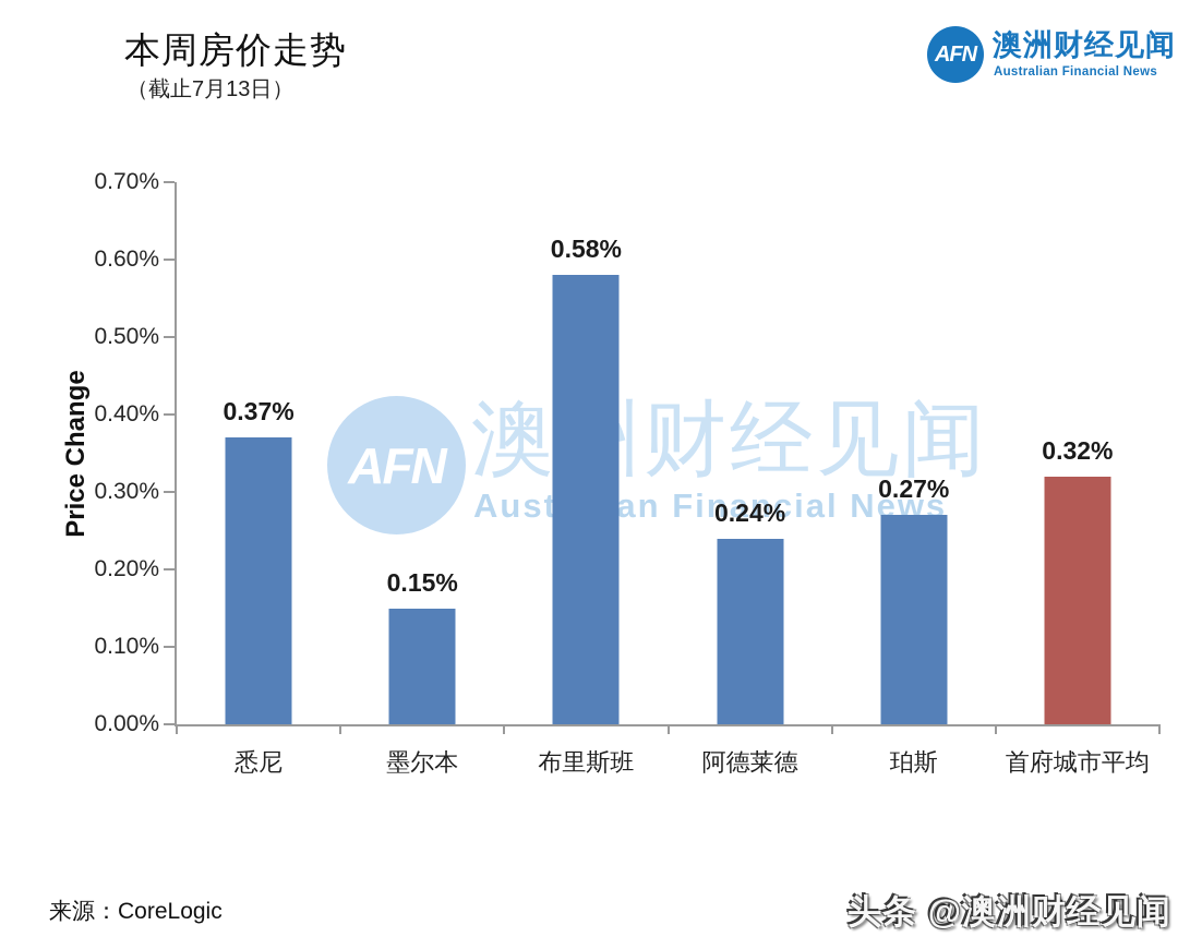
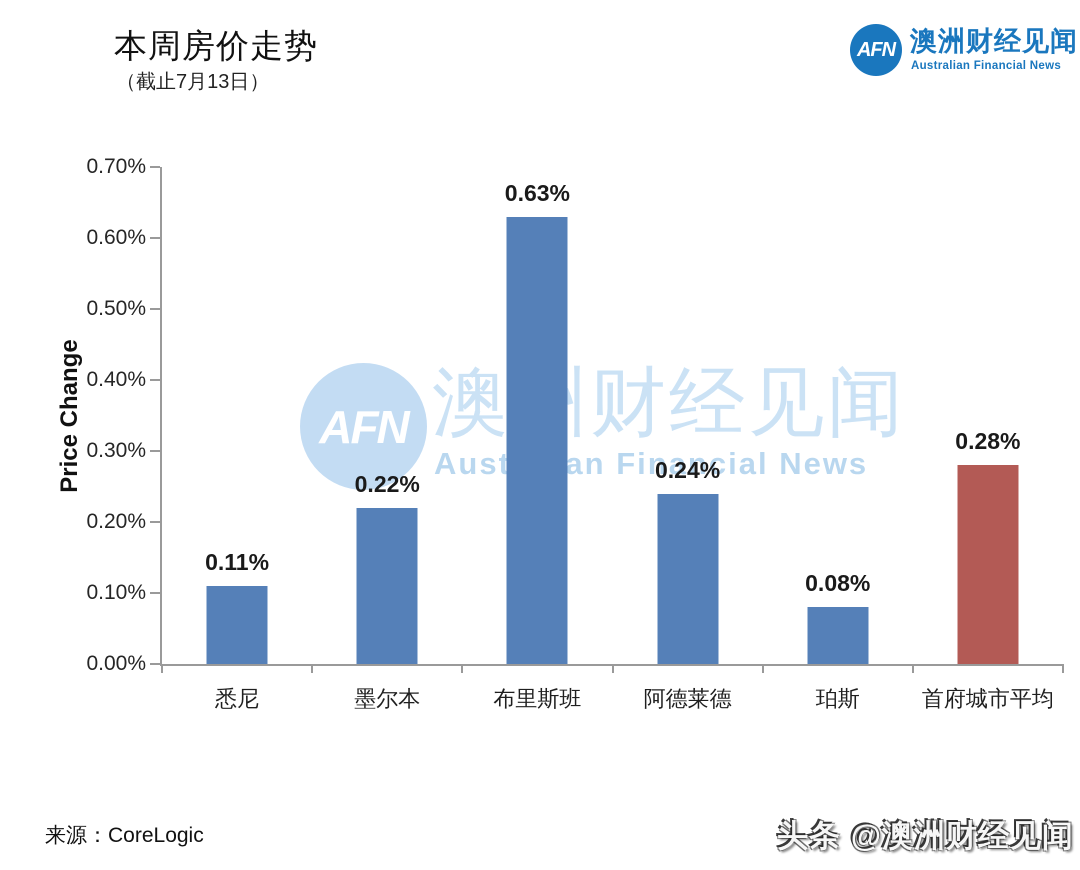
悉尼: 0.37% -> 0.11%
墨尔本: 0.15% -> 0.22%
布里斯班: 0.58% -> 0.63%
珀斯: 0.27% -> 0.08%
首府城市平均: 0.32% -> 0.28%
